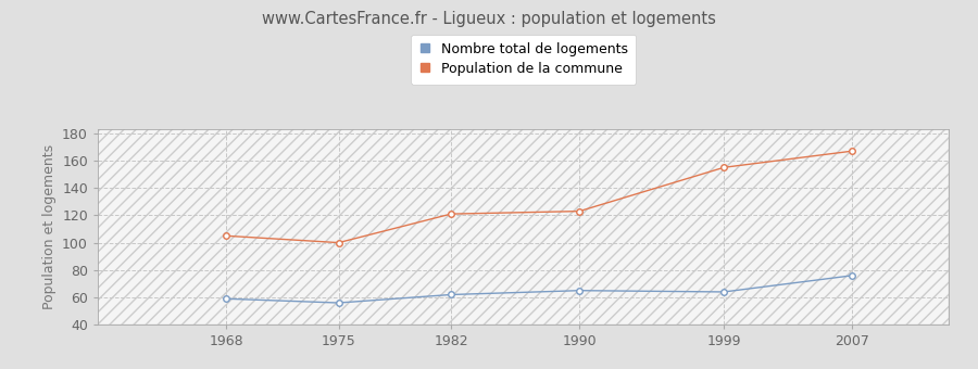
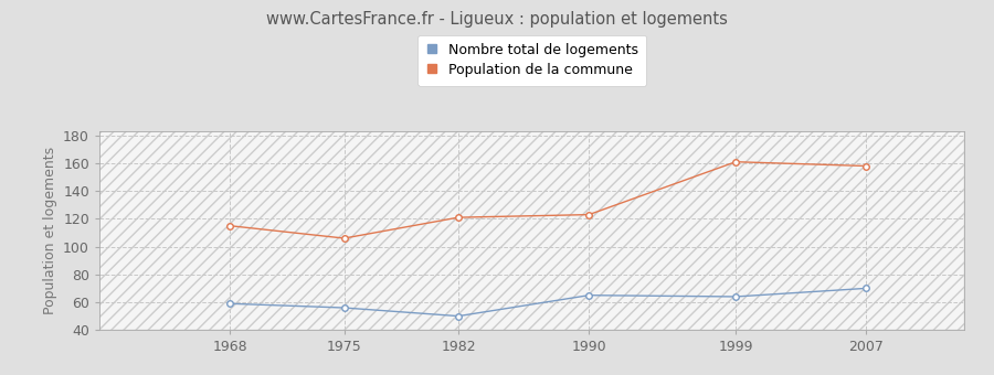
Population de la commune/1968: 105 -> 115
Population de la commune/1975: 100 -> 106
Nombre total de logements/1982: 62 -> 50
Population de la commune/1999: 155 -> 161
Nombre total de logements/2007: 76 -> 70
Population de la commune/2007: 167 -> 158
